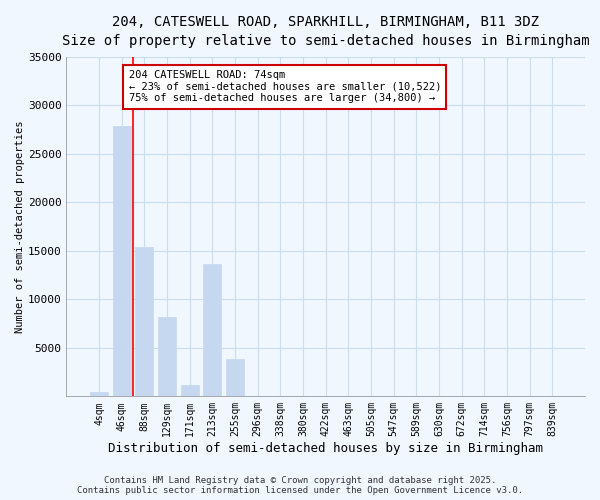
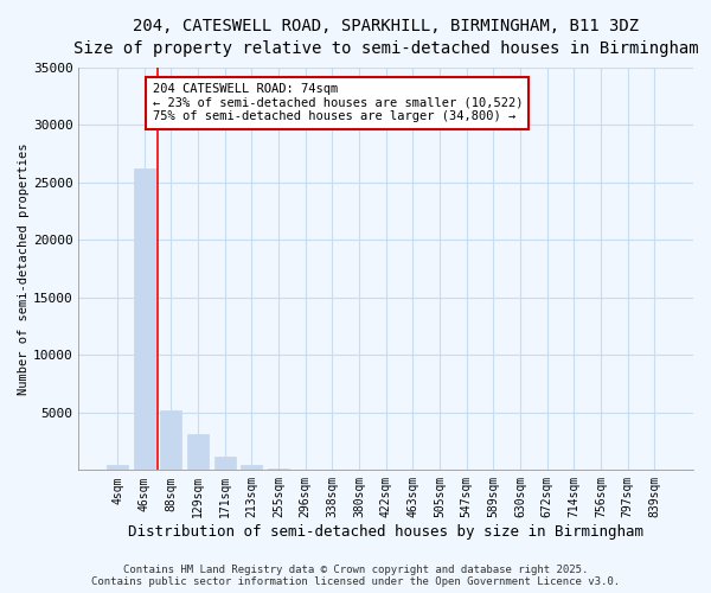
46sqm: 27800 -> 26200
88sqm: 15400 -> 5200
129sqm: 8200 -> 3100
213sqm: 13600 -> 400
255sqm: 3800 -> 200
